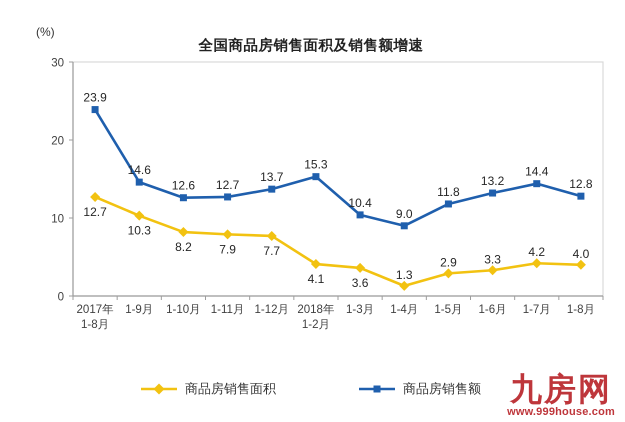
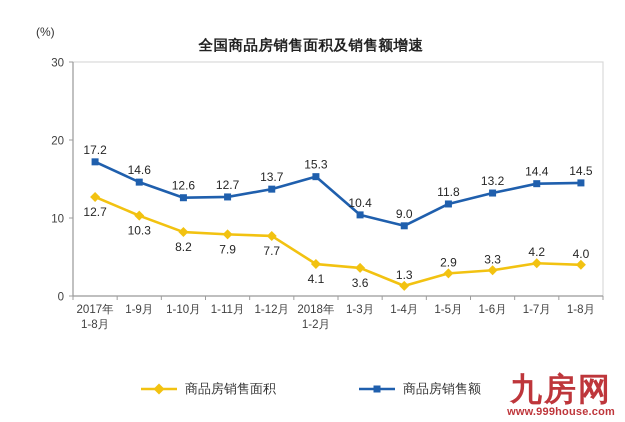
商品房销售额/2017年 1-8月: 23.9 -> 17.2
商品房销售额/1-8月: 12.8 -> 14.5
